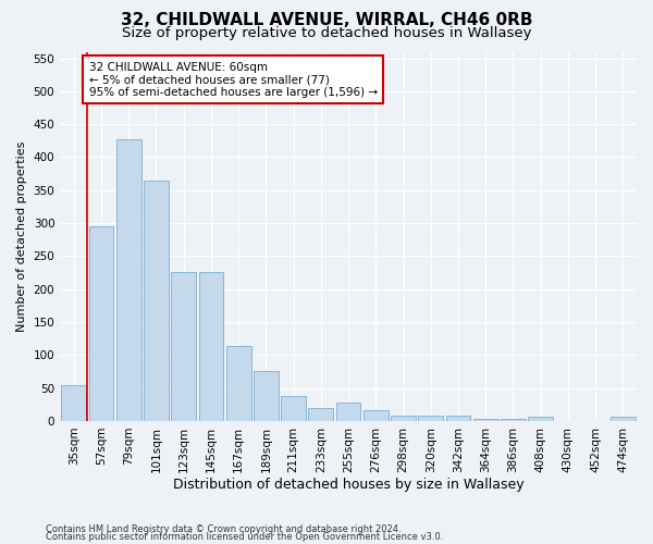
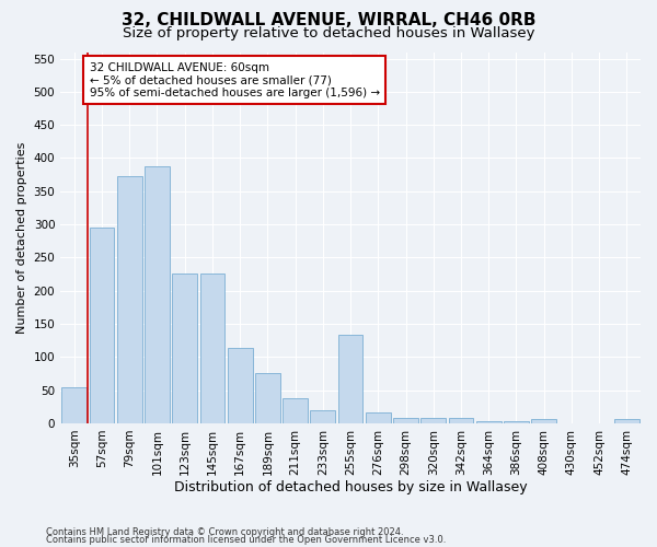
79sqm: 428 -> 372
101sqm: 365 -> 388
255sqm: 28 -> 134
